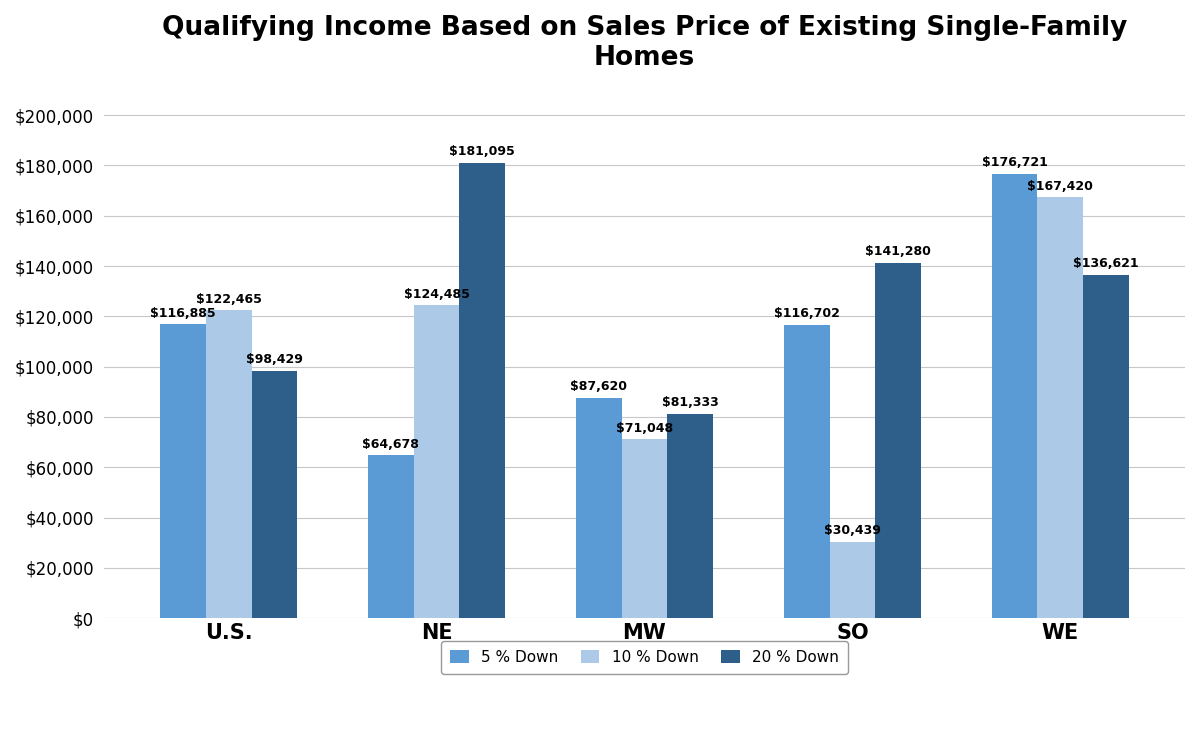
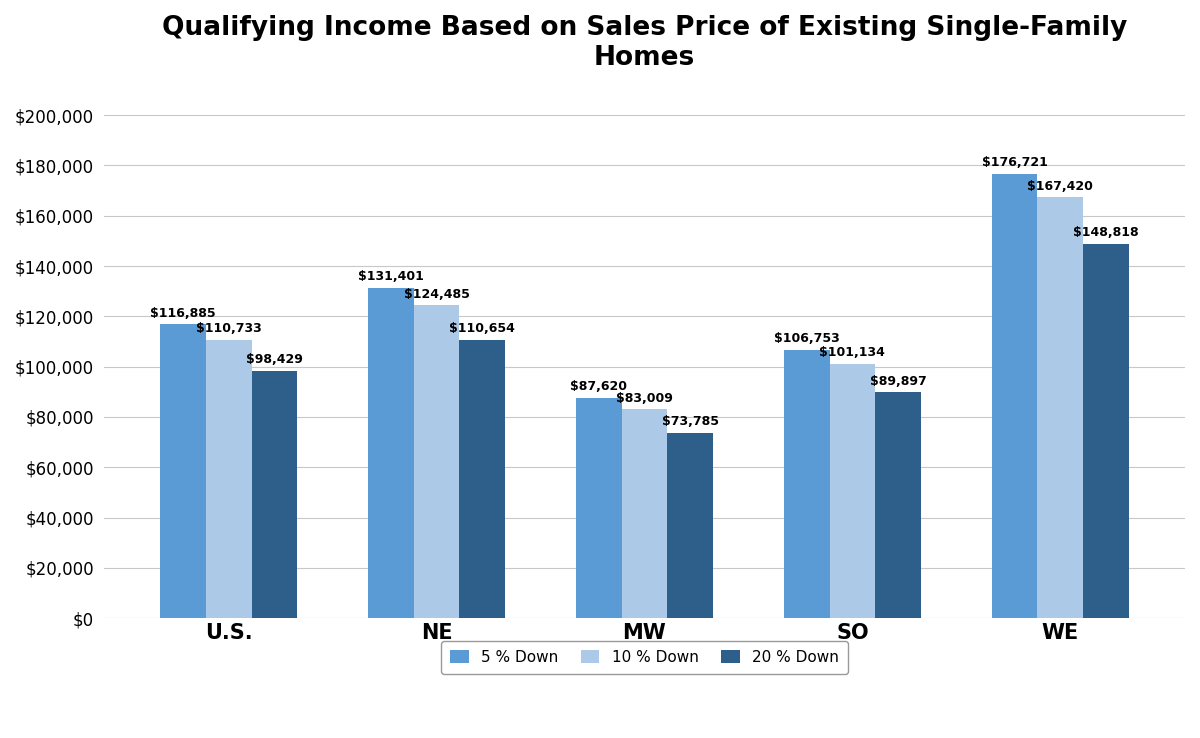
10 % Down/U.S.: $122,465 -> $110,733
5 % Down/NE: $64,678 -> $131,401
20 % Down/NE: $181,095 -> $110,654
10 % Down/MW: $71,048 -> $83,009
20 % Down/MW: $81,333 -> $73,785
5 % Down/SO: $116,702 -> $106,753
10 % Down/SO: $30,439 -> $101,134
20 % Down/SO: $141,280 -> $89,897
20 % Down/WE: $136,621 -> $148,818
